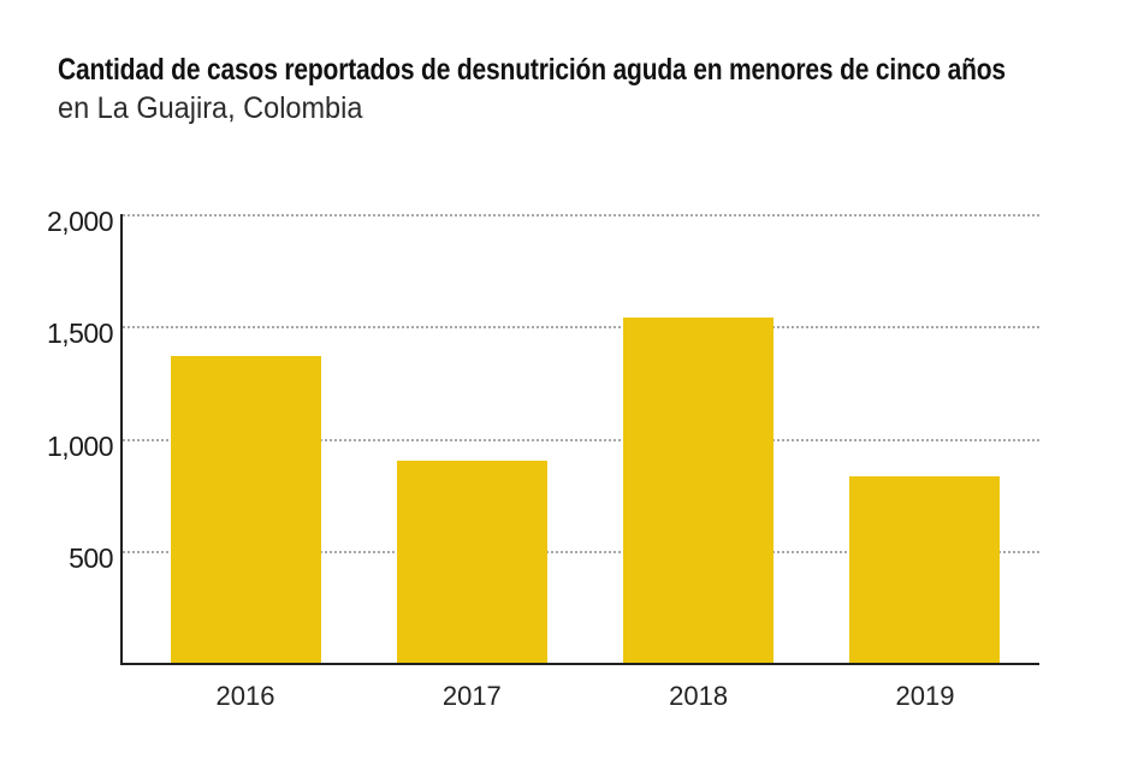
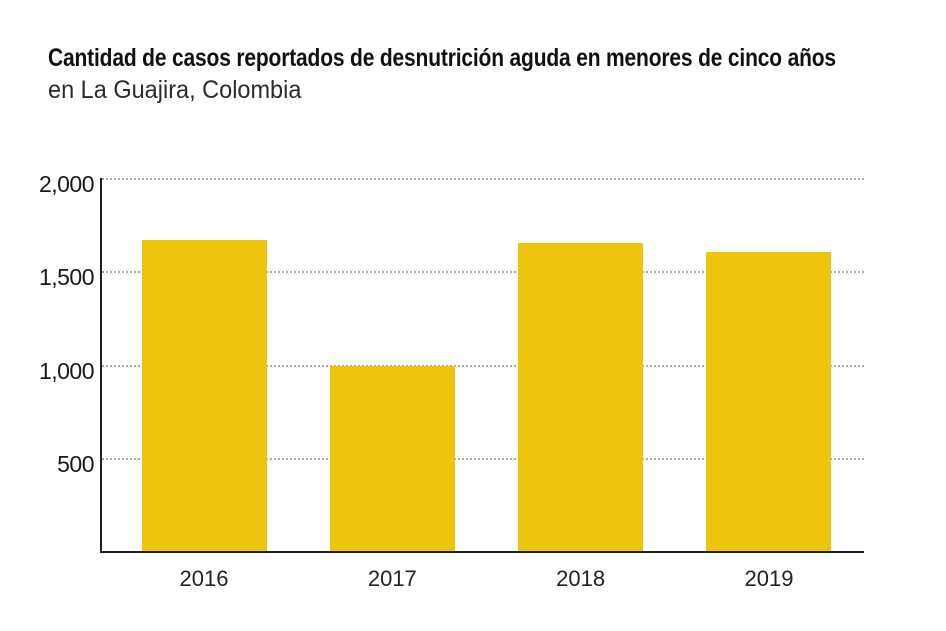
2016: 1370 -> 1670
2017: 900 -> 990
2018: 1540 -> 1650
2019: 830 -> 1600
